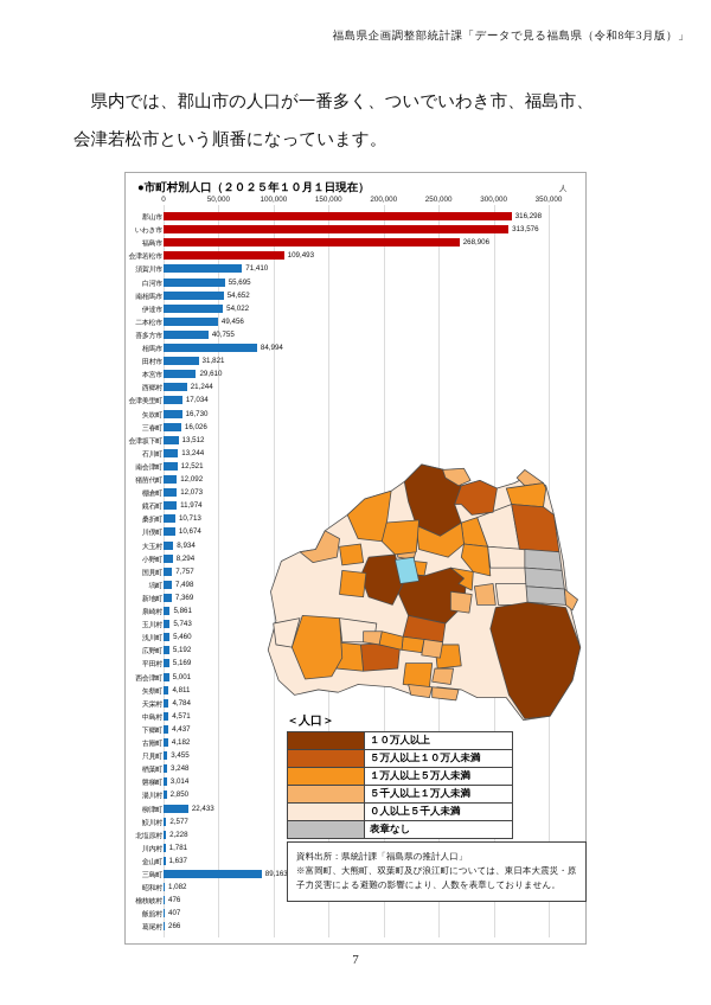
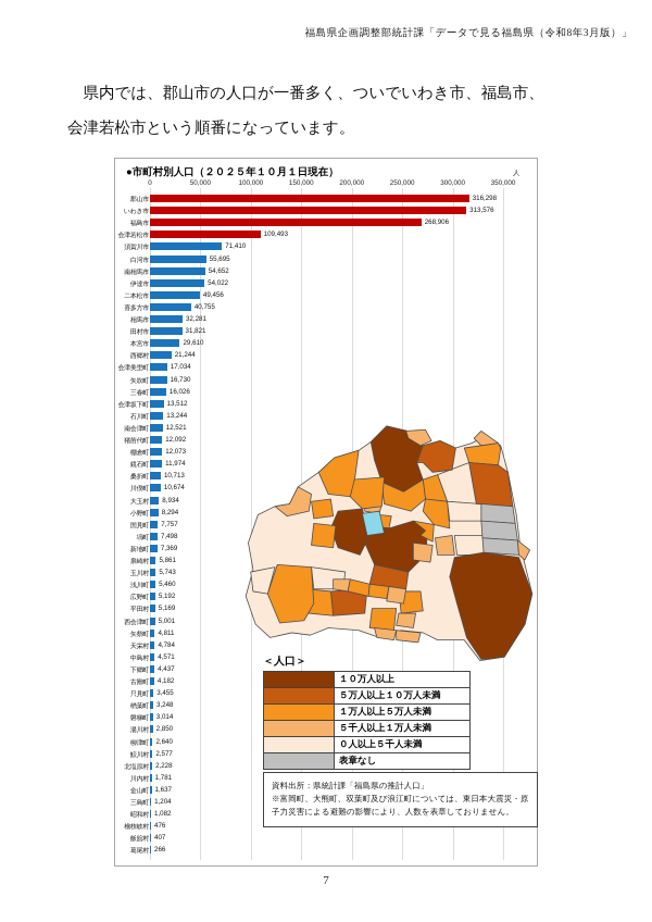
相馬市: 84,994 -> 32,281
柳津町: 22,433 -> 2,640
三島町: 89,163 -> 1,204
